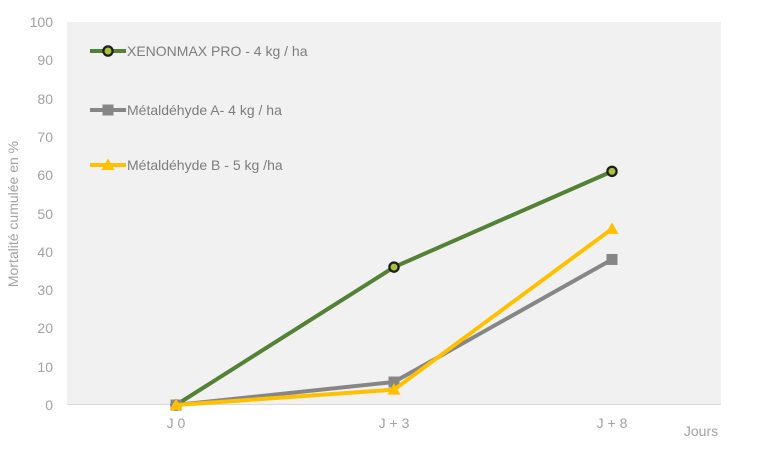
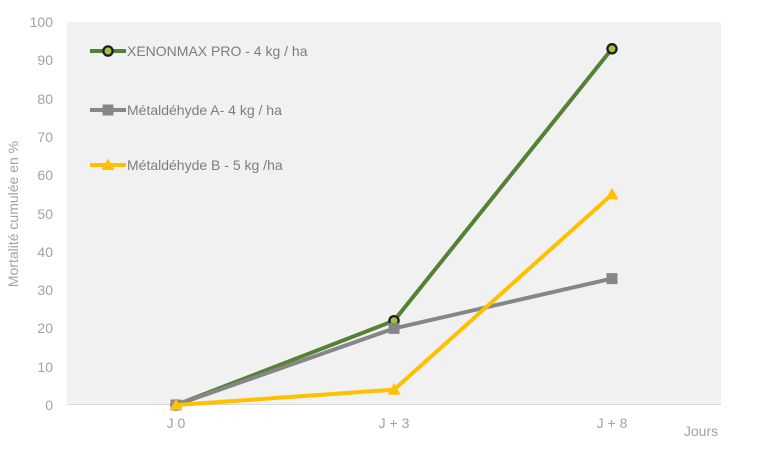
XENONMAX PRO - 4 kg / ha/J + 3: 36 -> 22
Métaldéhyde A- 4 kg / ha/J + 3: 6 -> 20
XENONMAX PRO - 4 kg / ha/J + 8: 61 -> 93
Métaldéhyde A- 4 kg / ha/J + 8: 38 -> 33
Métaldéhyde B - 5 kg /ha/J + 8: 46 -> 55
